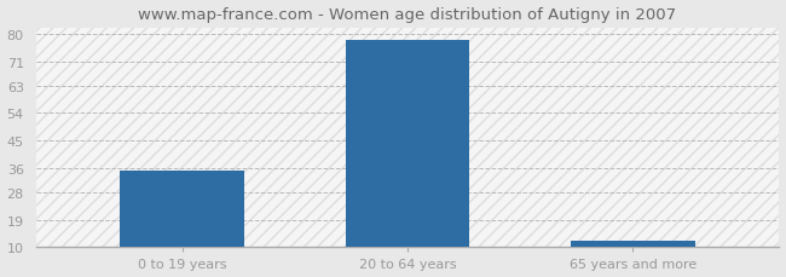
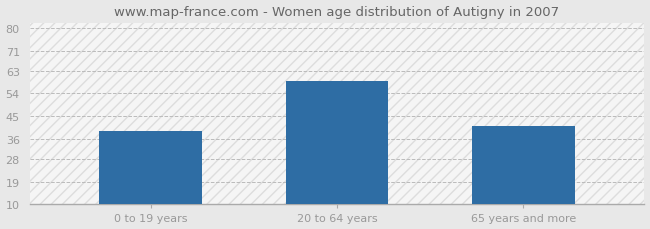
0 to 19 years: 35 -> 39
20 to 64 years: 78 -> 59
65 years and more: 12 -> 41
